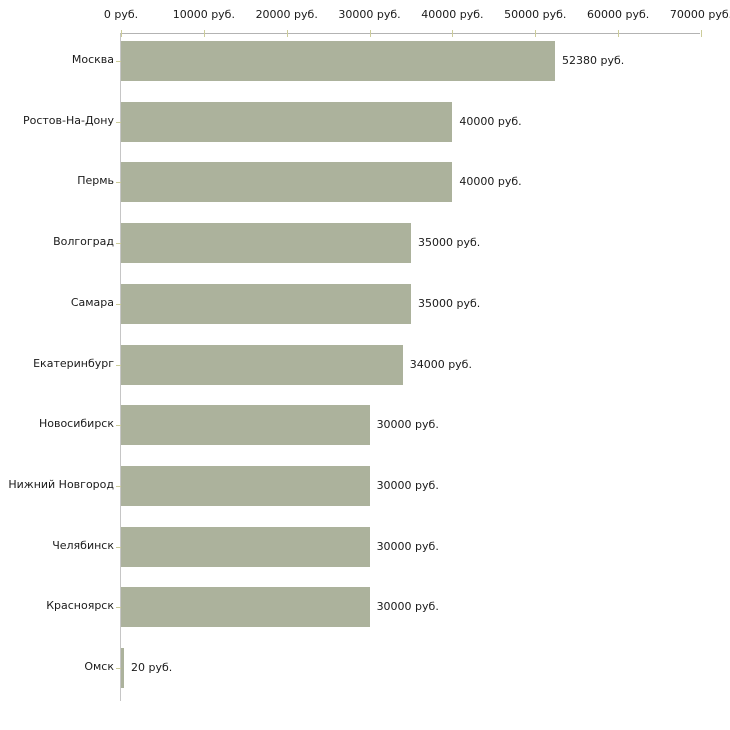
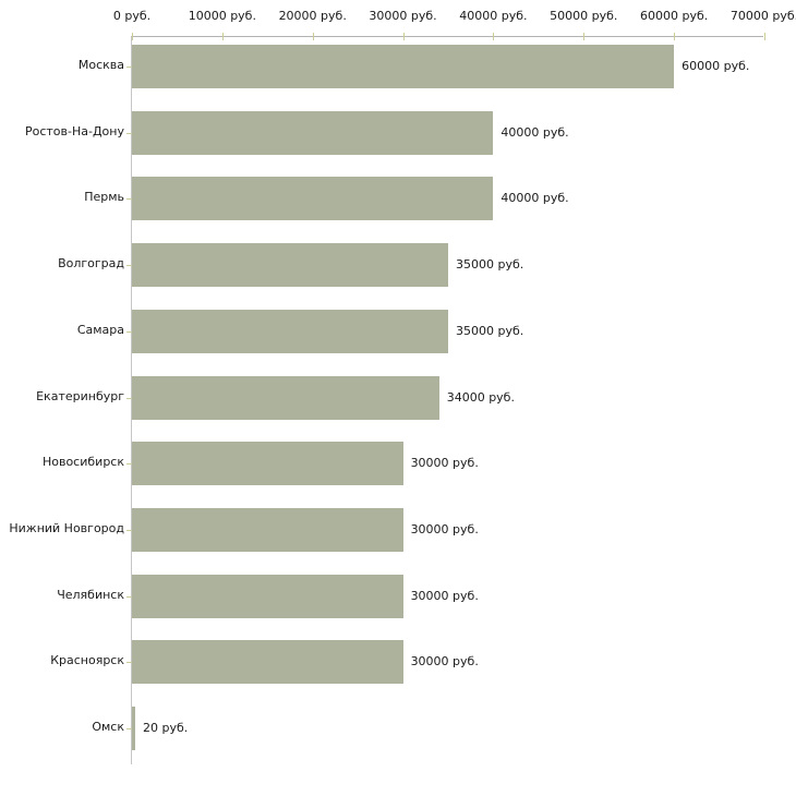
Москва: 52380 -> 60000
